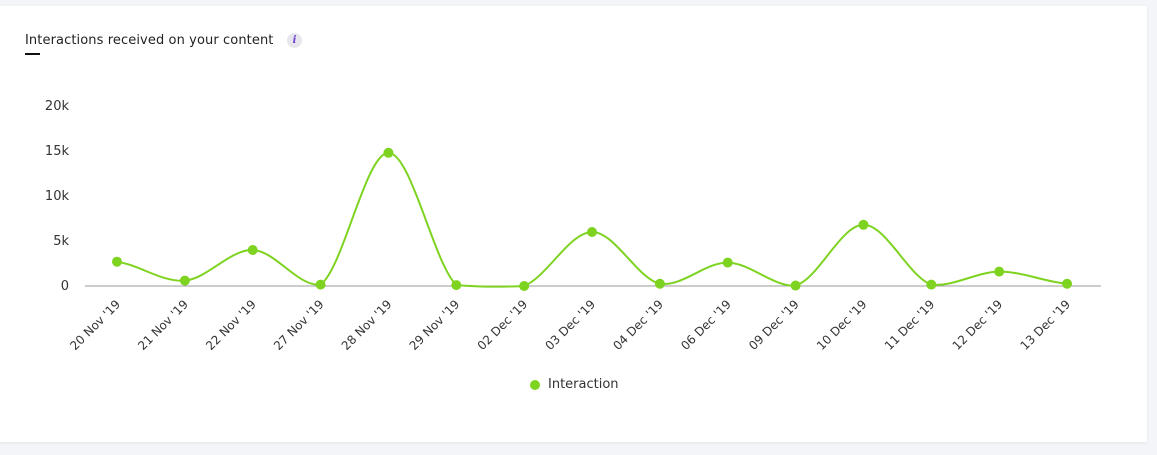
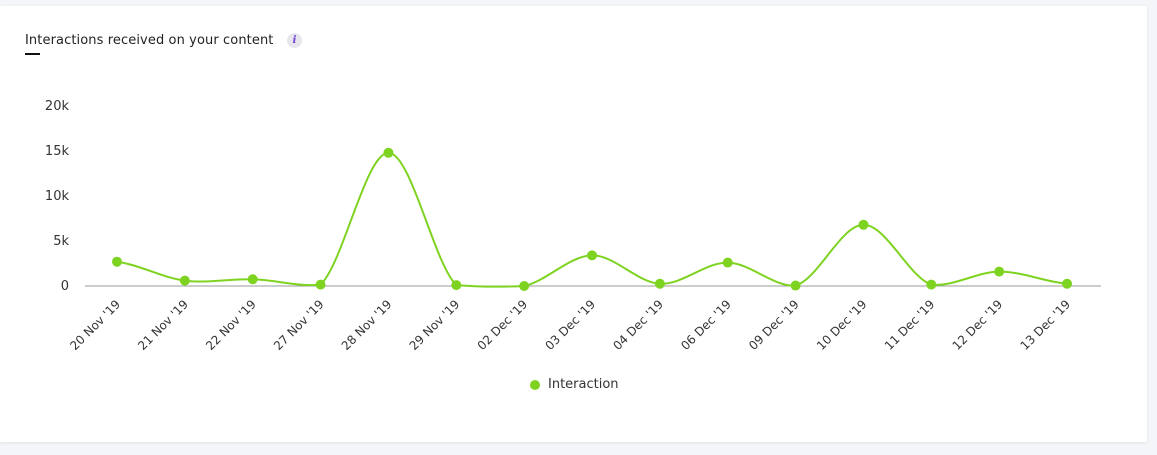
22 Nov '19: 4k -> 1k
03 Dec '19: 6k -> 3k
